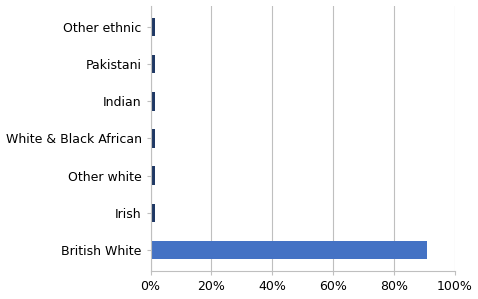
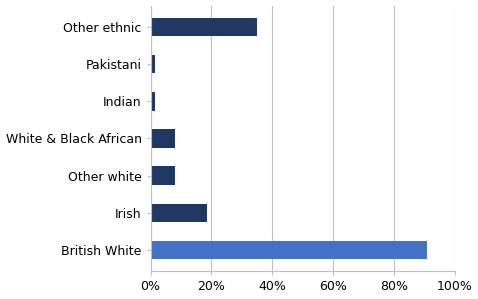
Other ethnic: 1.5% -> 35.0%
White & Black African: 1.5% -> 8.0%
Other white: 1.5% -> 8.0%
Irish: 1.5% -> 18.5%
